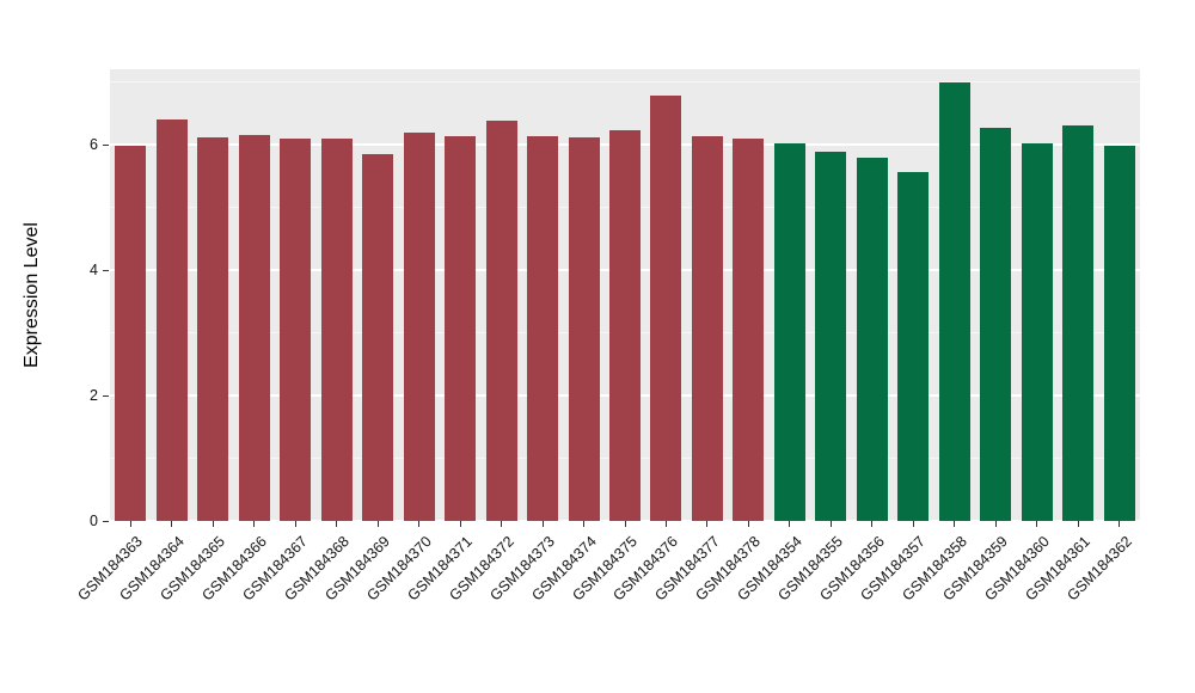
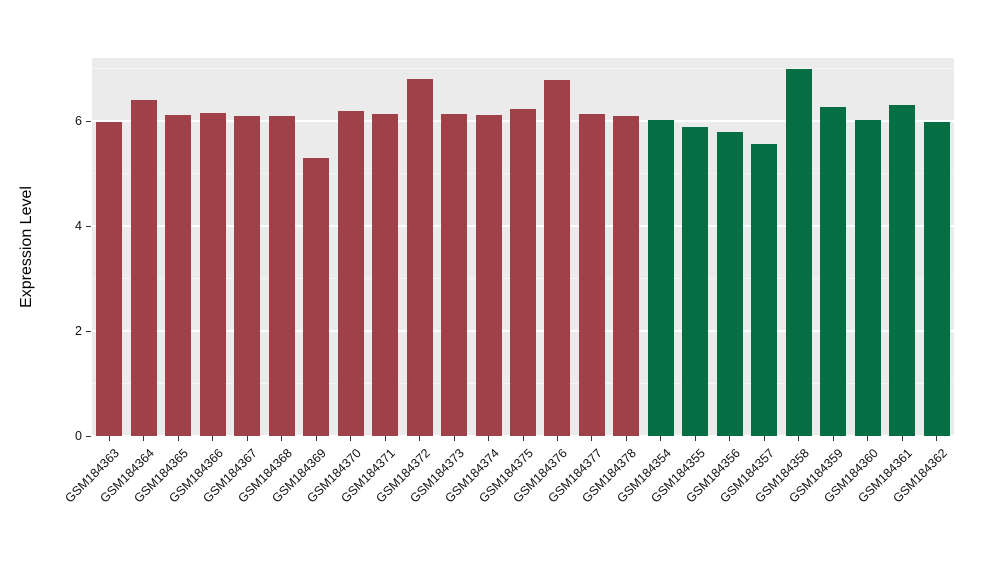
GSM184369: 5.8 -> 5.3
GSM184372: 6.4 -> 6.8
